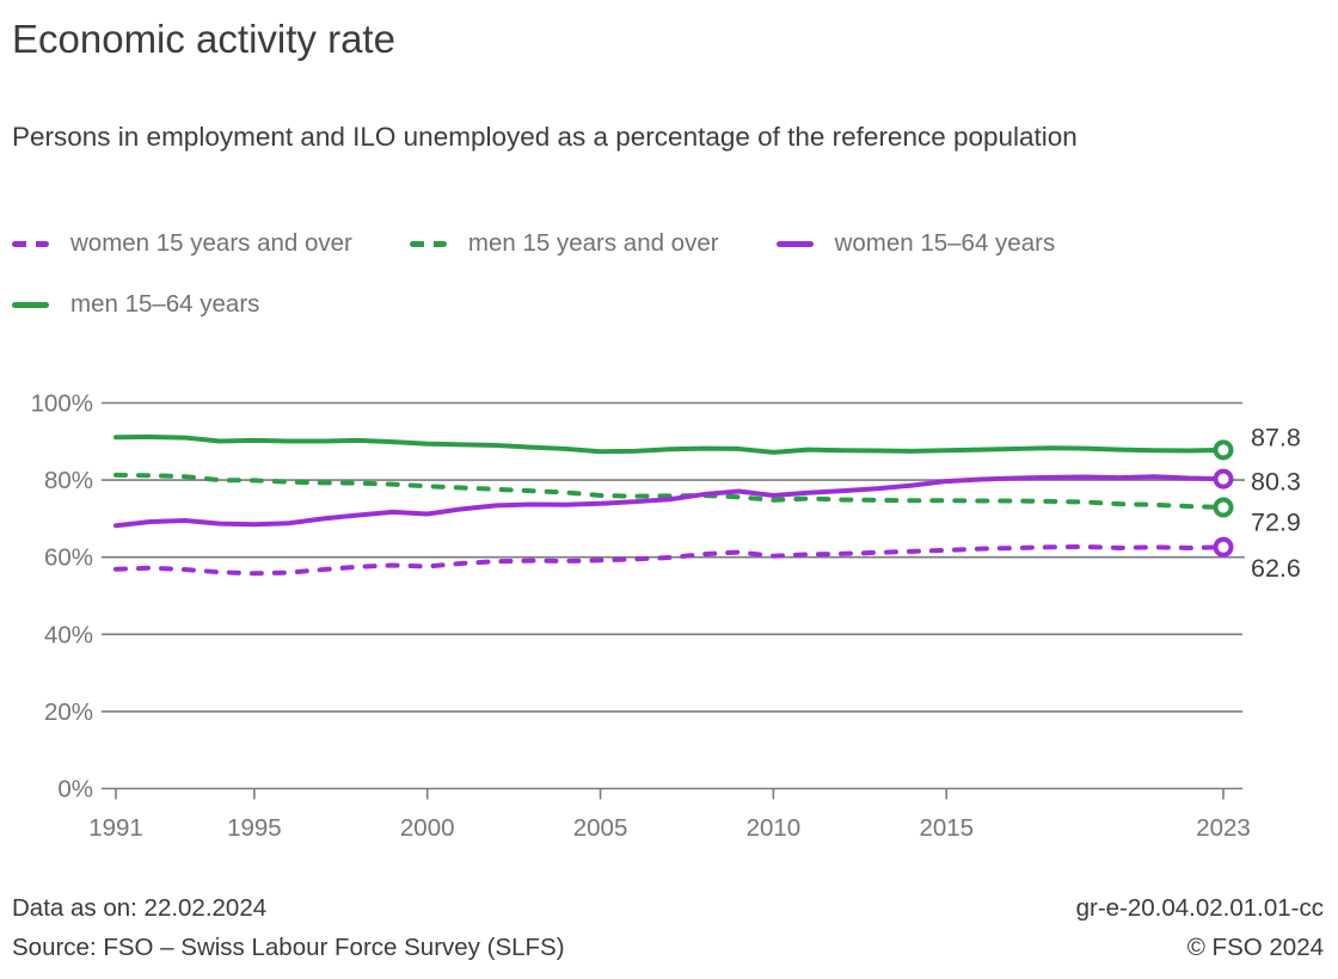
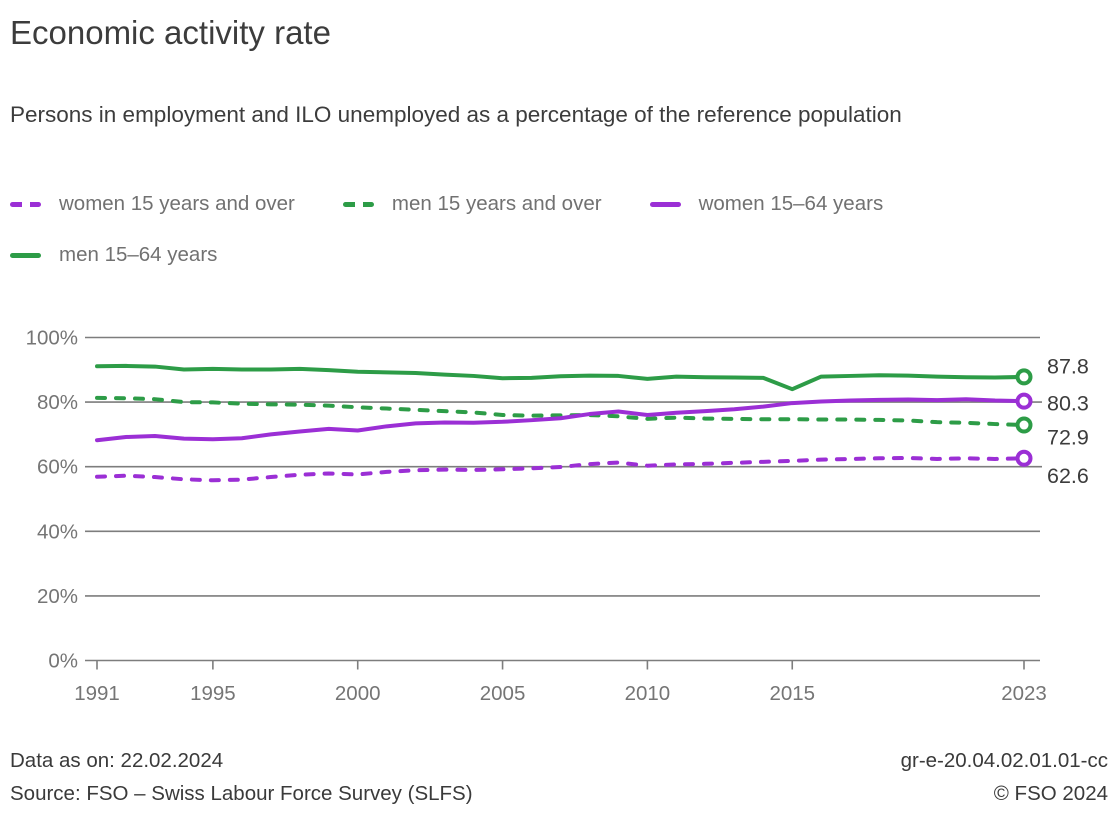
men 15–64 years/2015: 88% -> 84%
